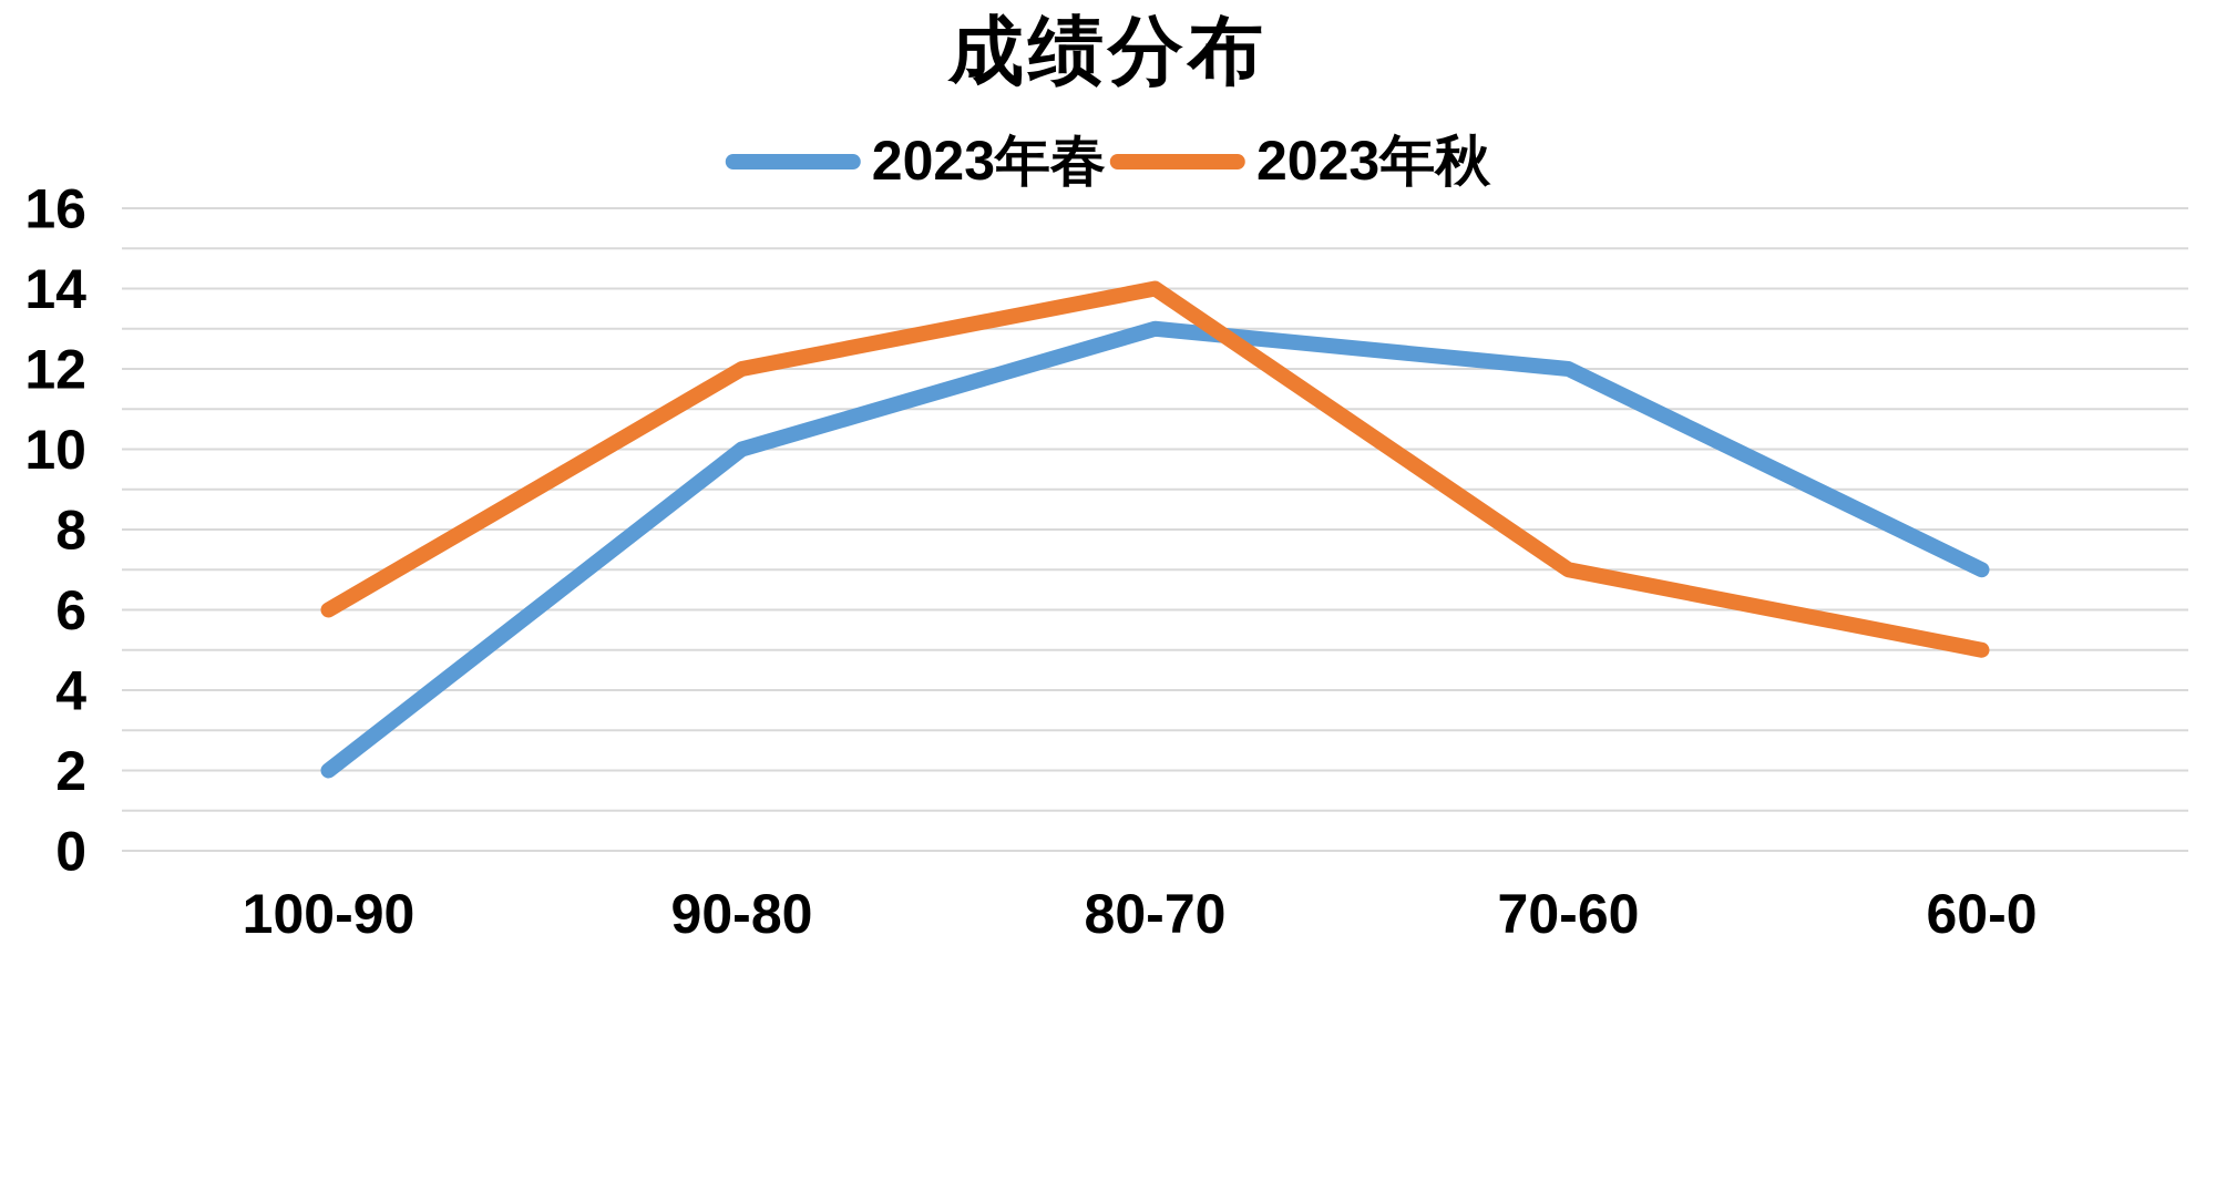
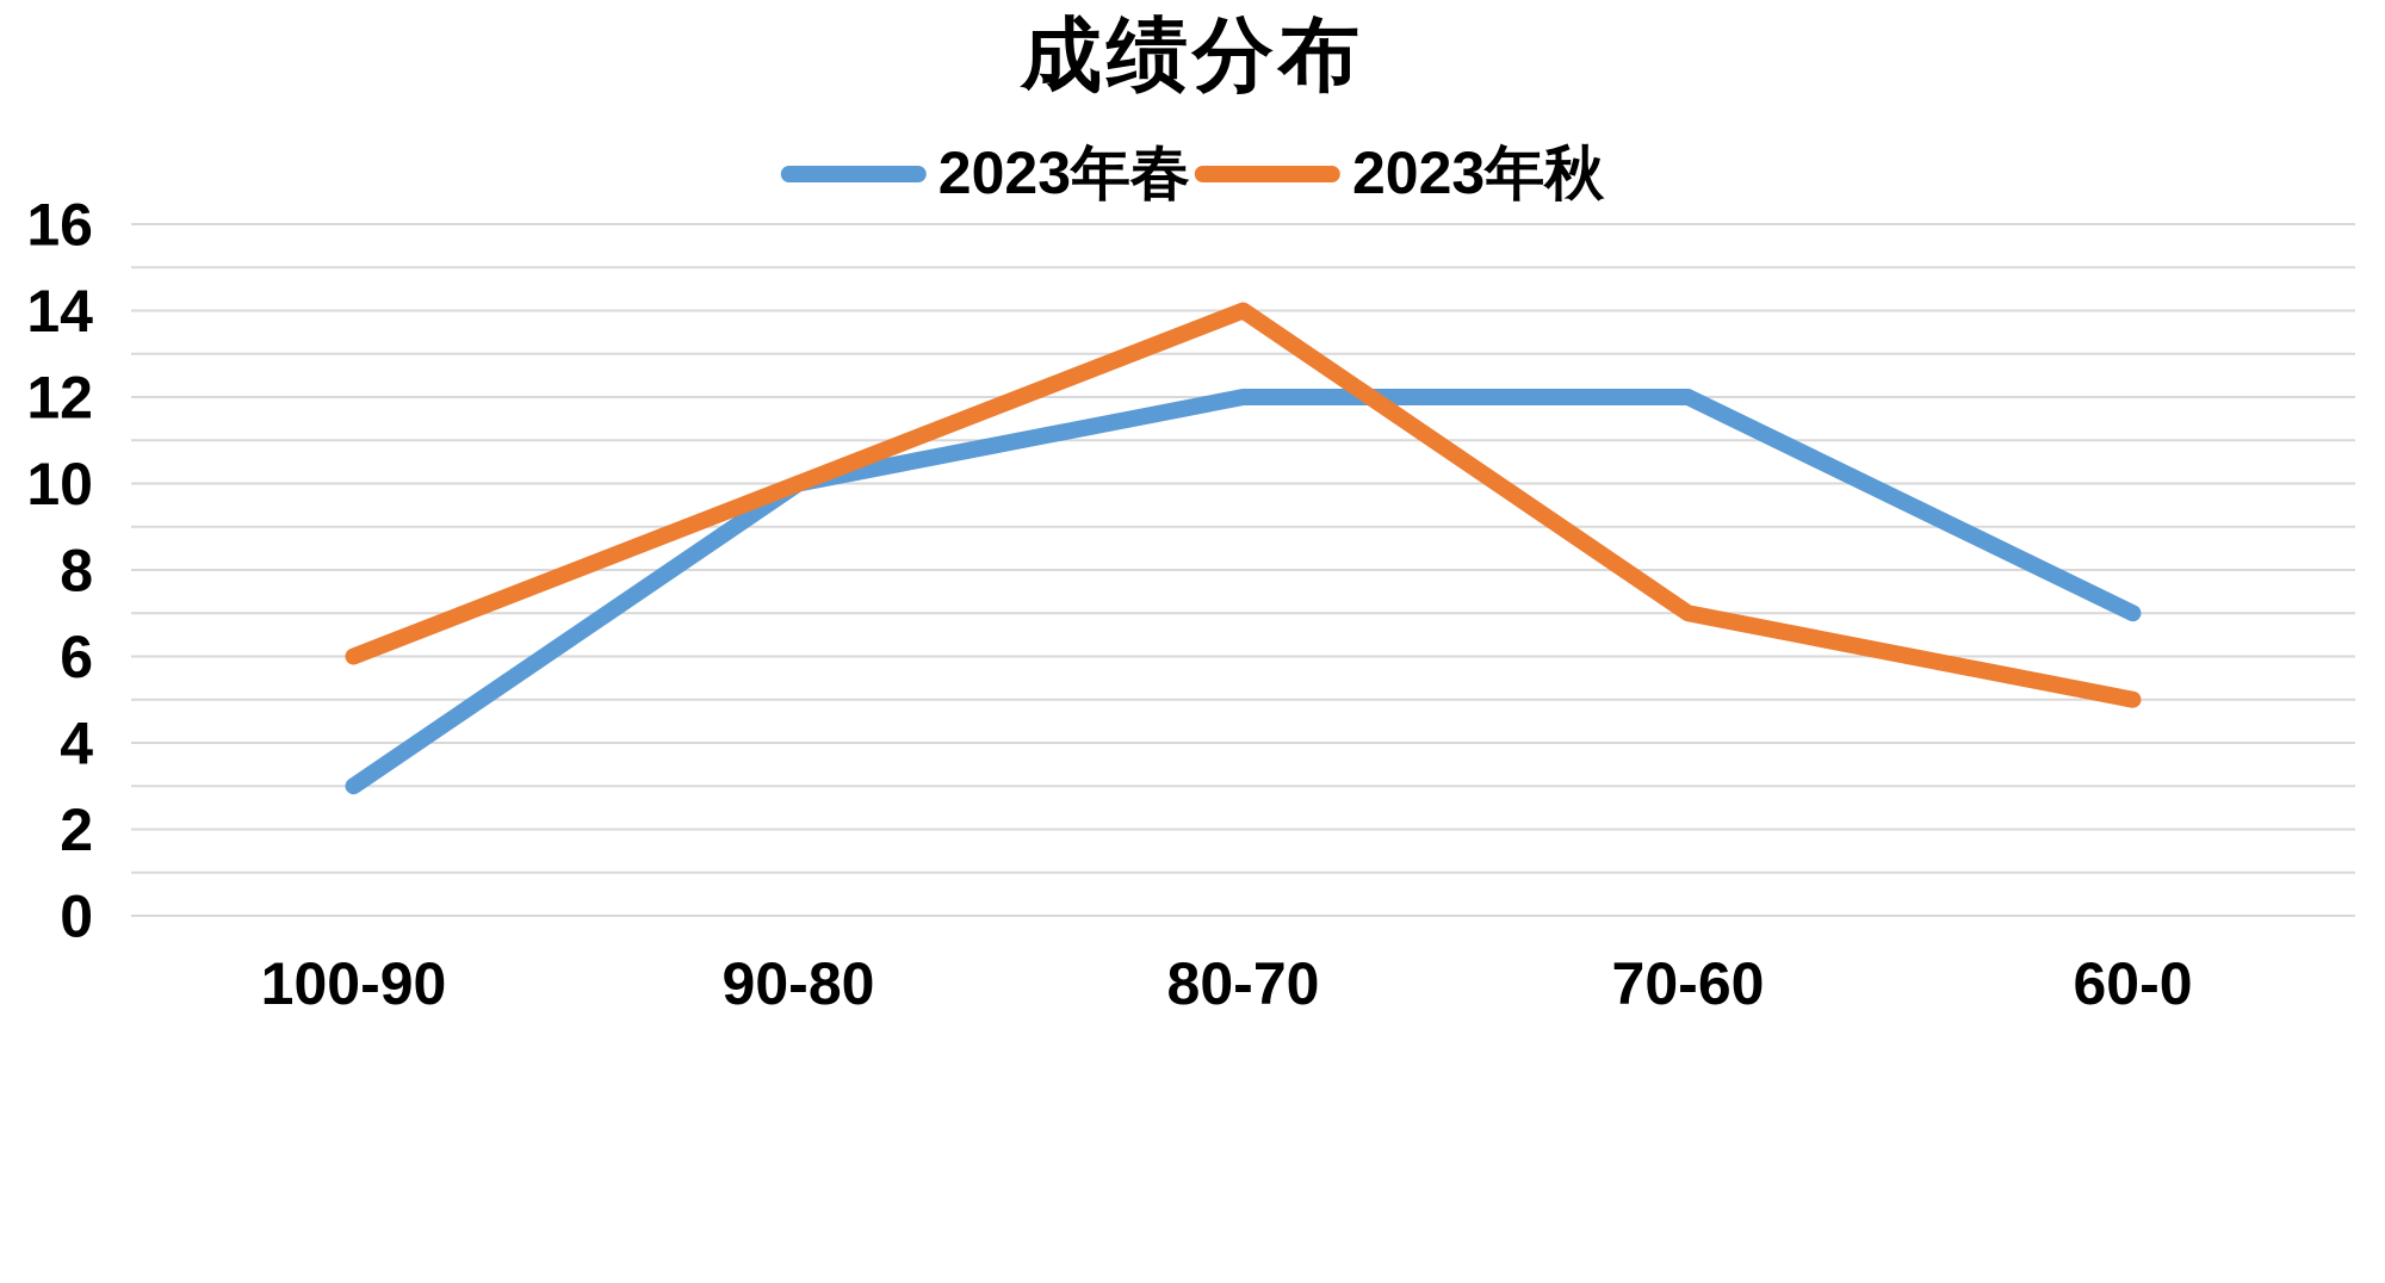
2023年春/100-90: 2 -> 3
2023年秋/90-80: 12 -> 10
2023年春/80-70: 13 -> 12
